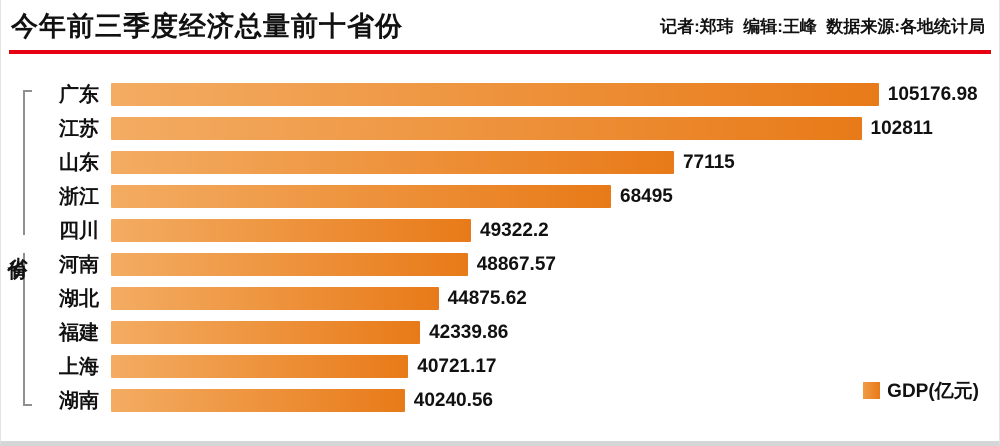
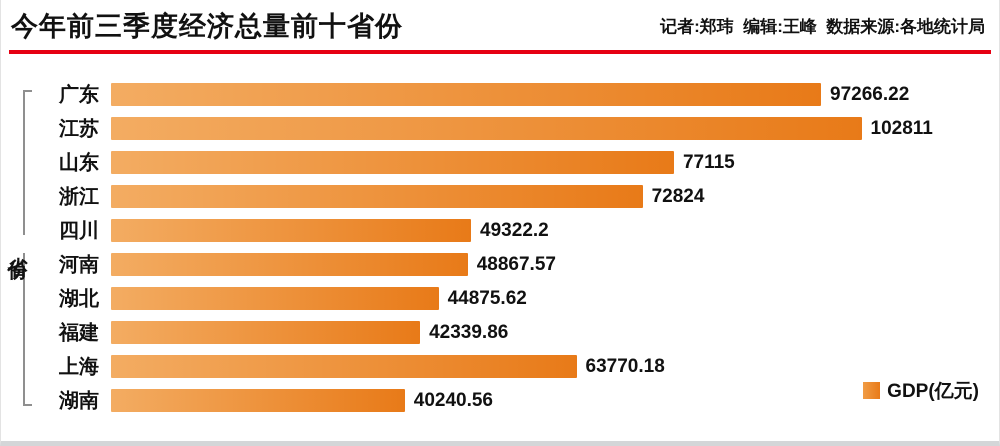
广东: 105176.98 -> 97266.22
浙江: 68495 -> 72824
上海: 40721.17 -> 63770.18
